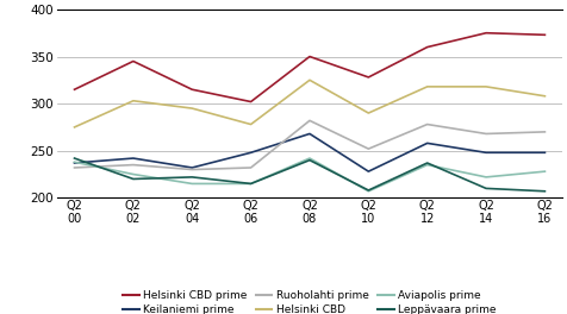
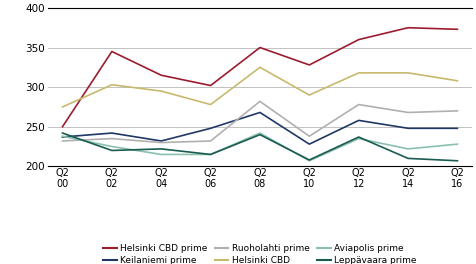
Helsinki CBD prime/Q2 00: 315 -> 250
Ruoholahti prime/Q2 10: 252 -> 238
